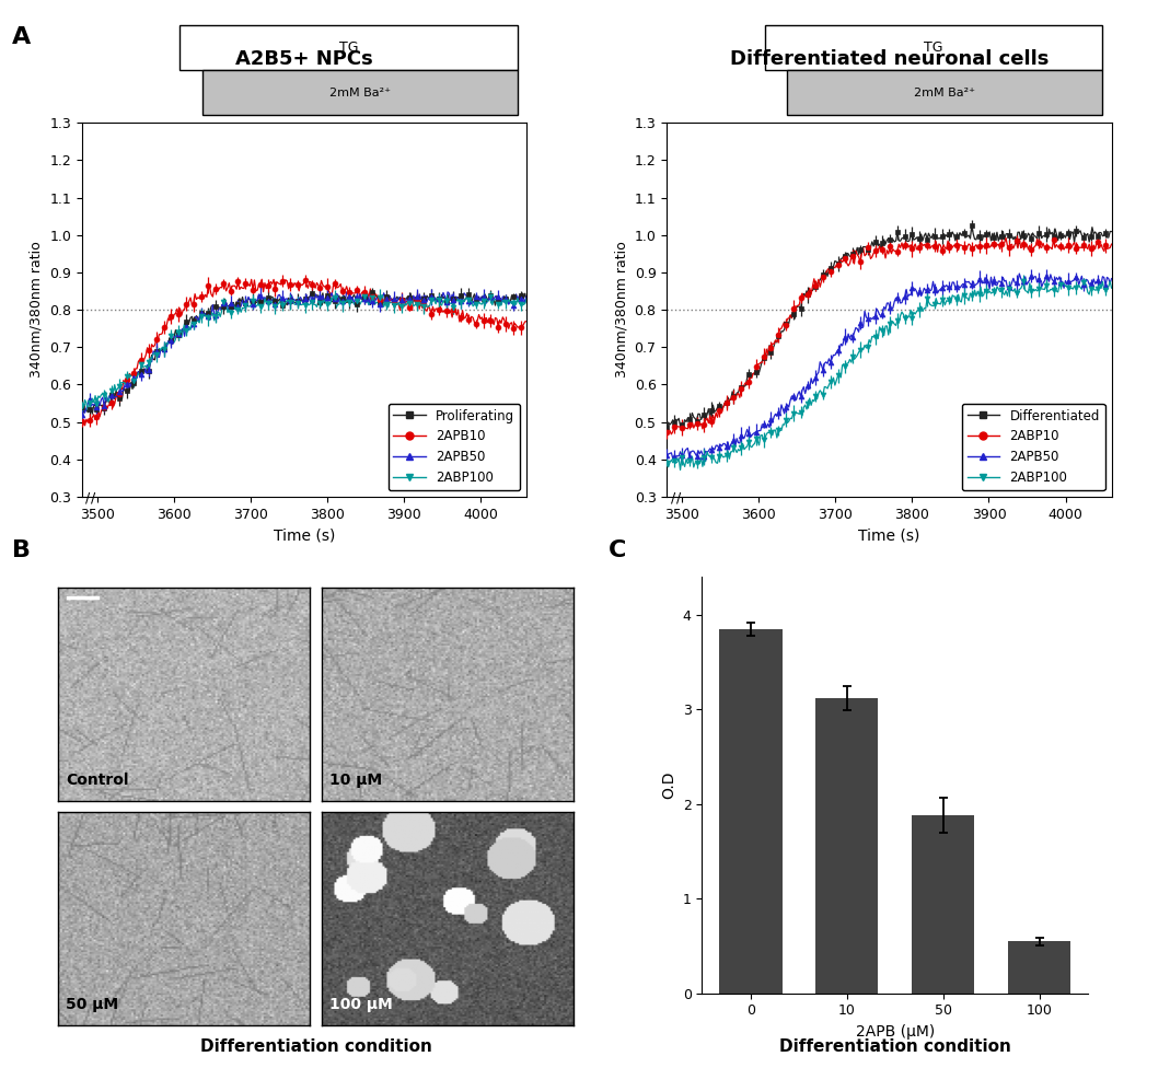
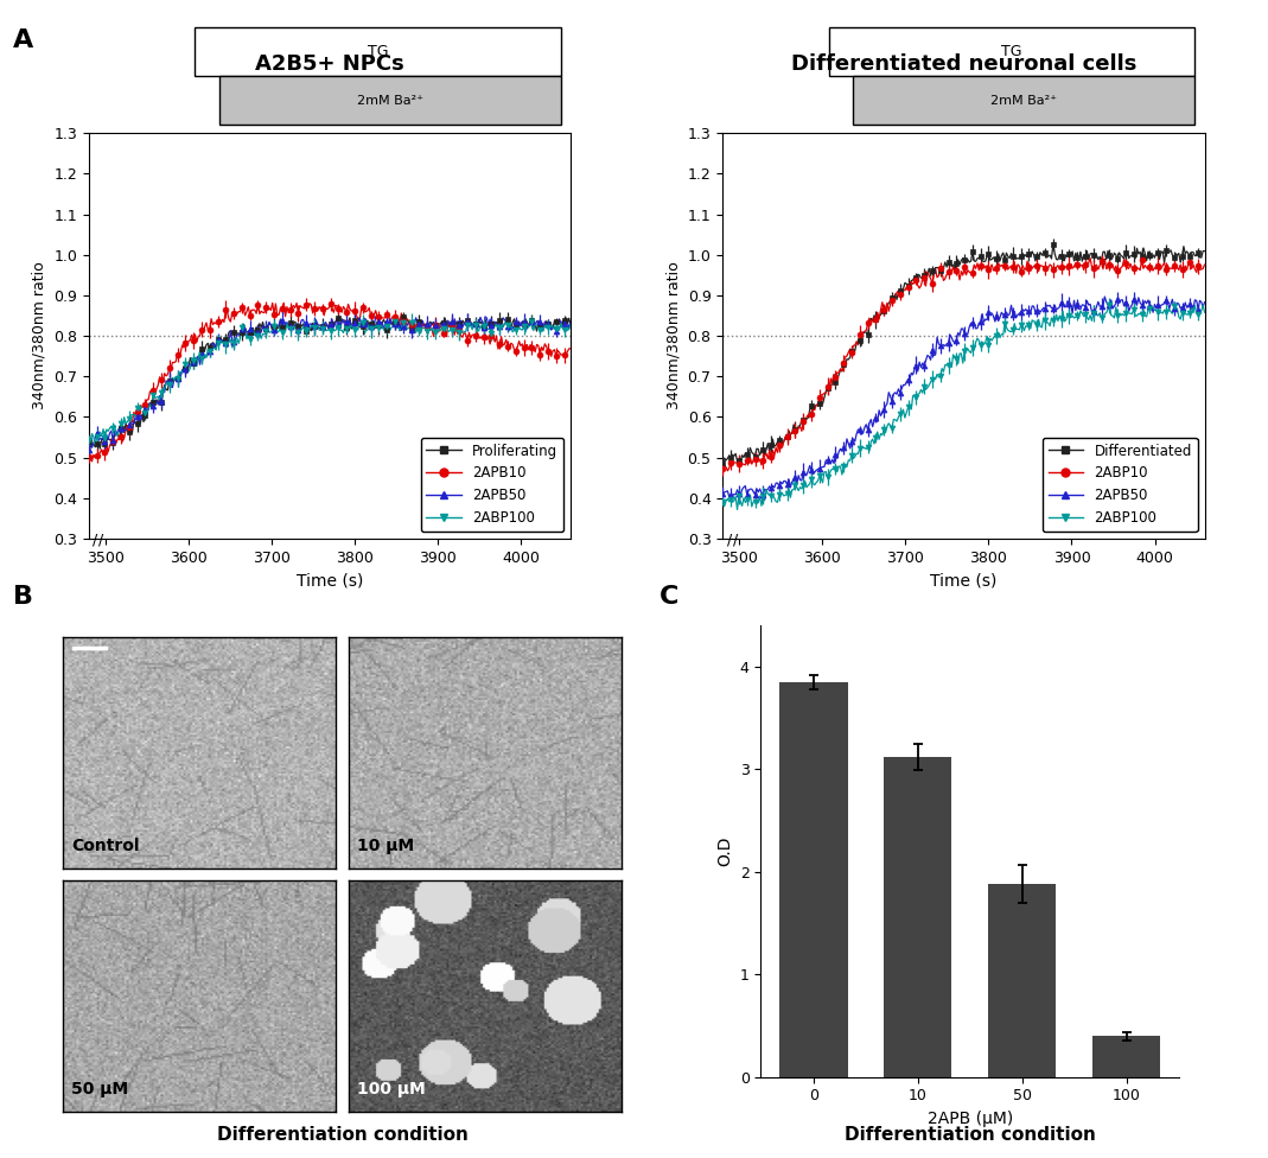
100: 0.55 -> 0.40
